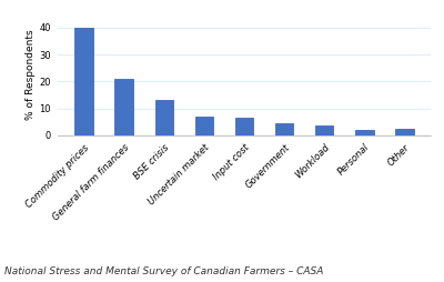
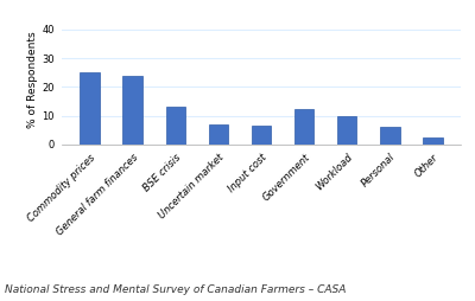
Commodity prices: 40.0 -> 25.0
General farm finances: 21.0 -> 24.0
Government: 4.5 -> 12.5
Workload: 3.5 -> 10.0
Personal: 2.0 -> 6.0
